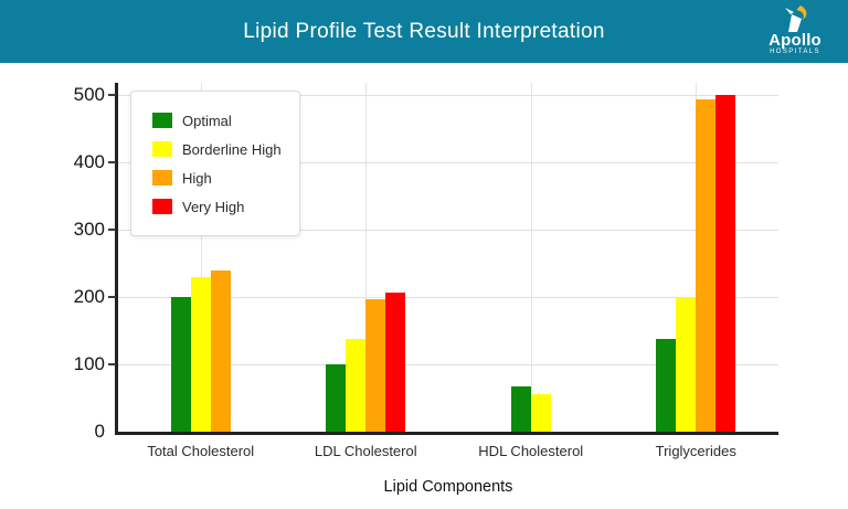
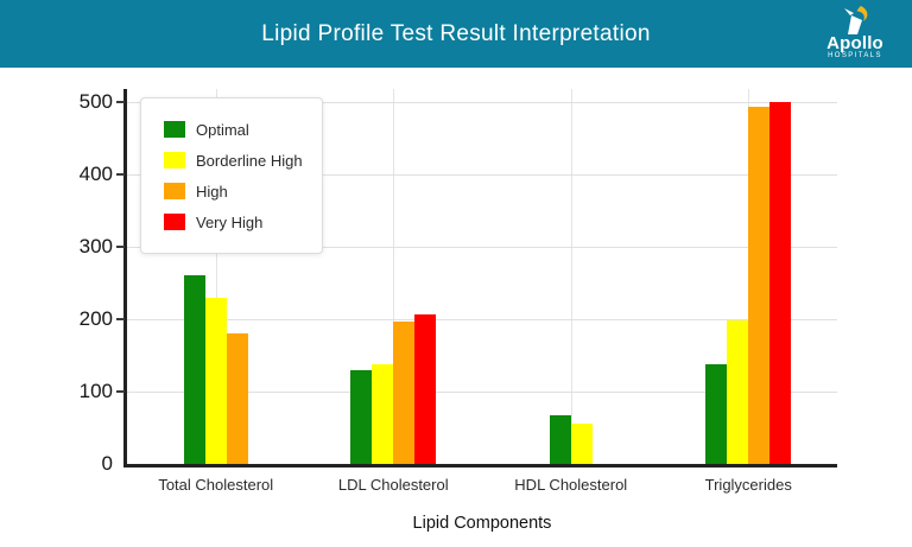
Optimal/Total Cholesterol: 200 -> 260
High/Total Cholesterol: 240 -> 180
Optimal/LDL Cholesterol: 100 -> 130
